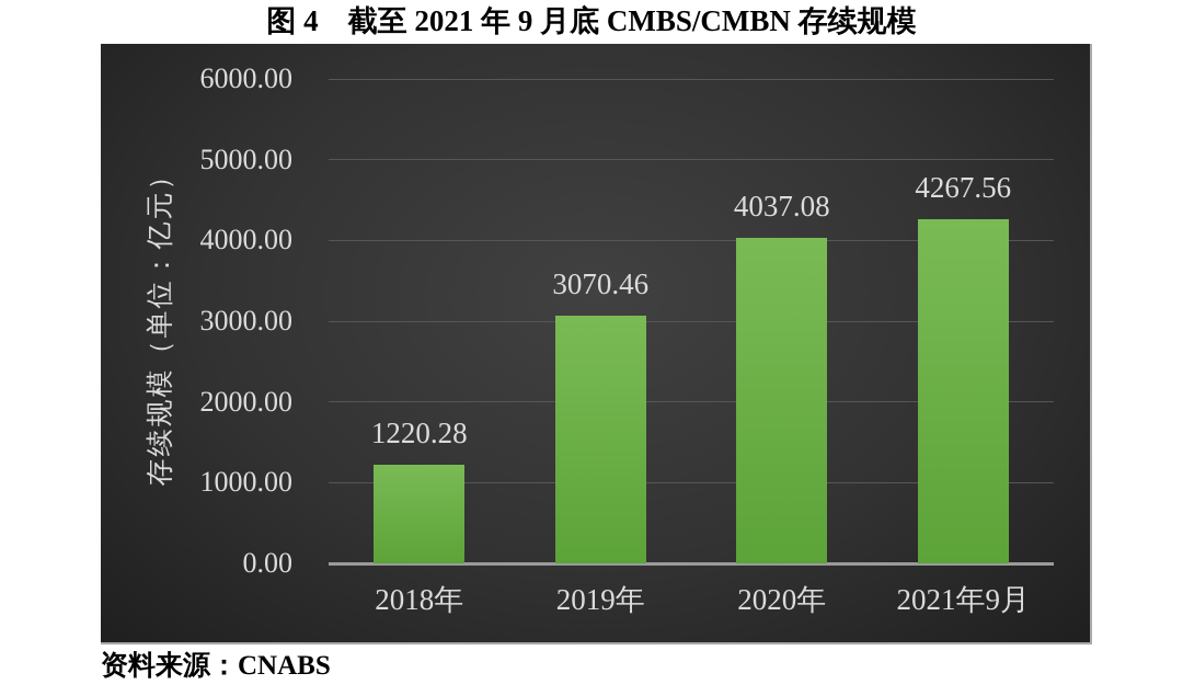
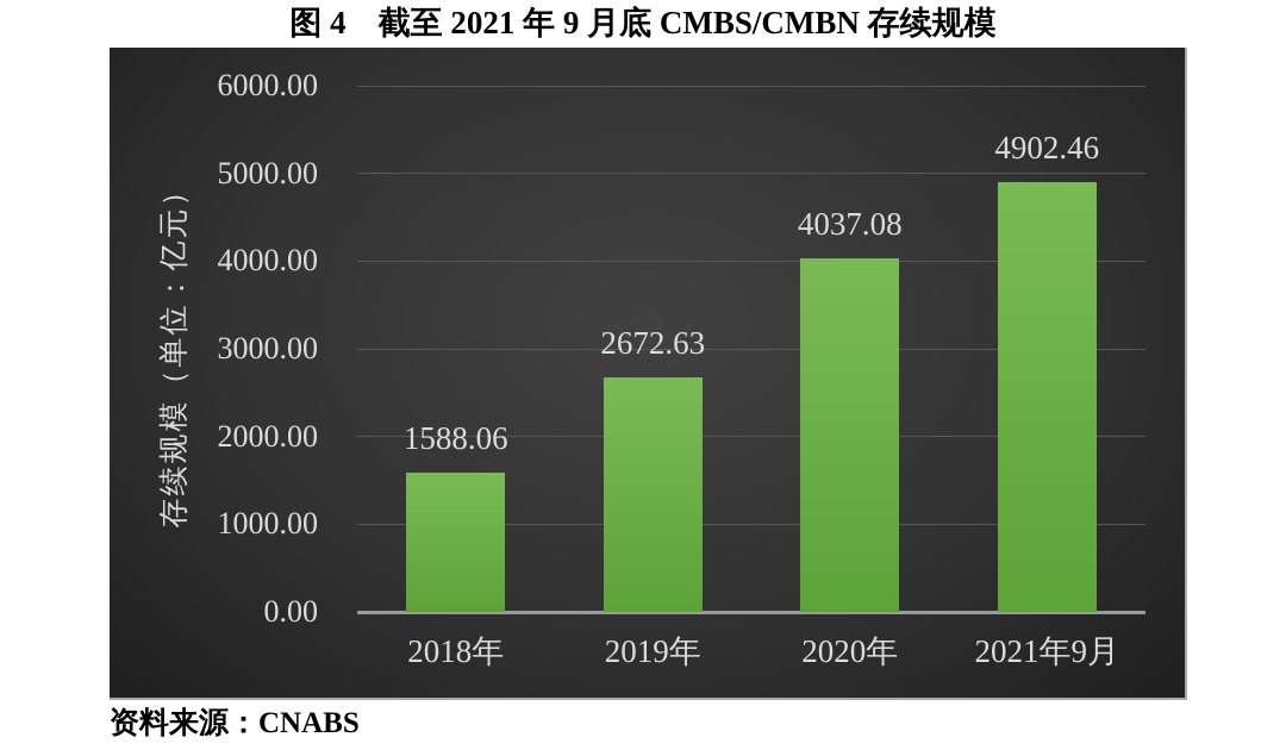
2018年: 1220.28 -> 1588.06
2019年: 3070.46 -> 2672.63
2021年9月: 4267.56 -> 4902.46
